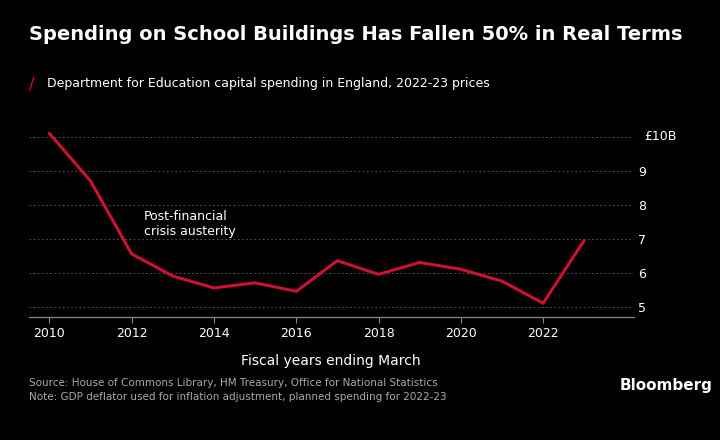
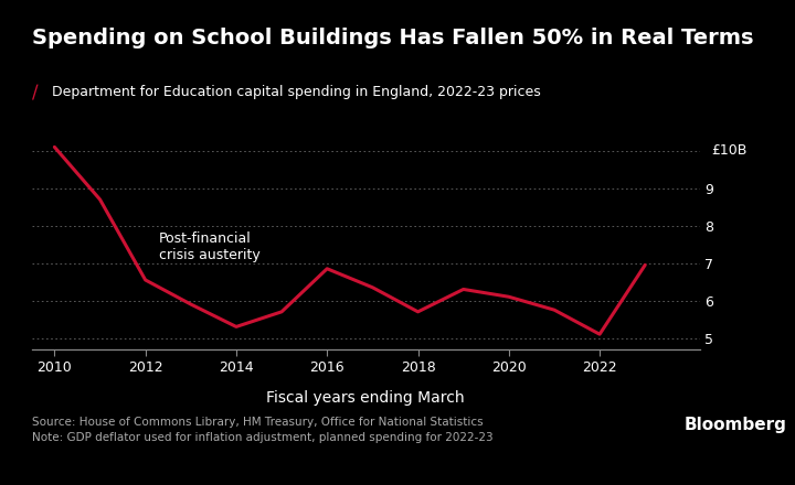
2014: 5.55 -> 5.30
2016: 5.45 -> 6.85
2018: 5.95 -> 5.70
